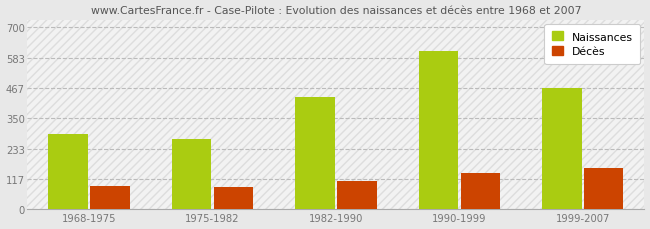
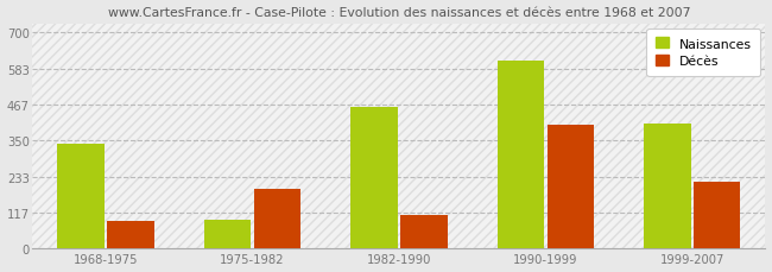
Naissances/1968-1975: 290 -> 340
Naissances/1975-1982: 272 -> 95
Décès/1975-1982: 85 -> 195
Naissances/1982-1990: 430 -> 460
Décès/1990-1999: 138 -> 400
Naissances/1999-2007: 468 -> 405
Décès/1999-2007: 157 -> 215
